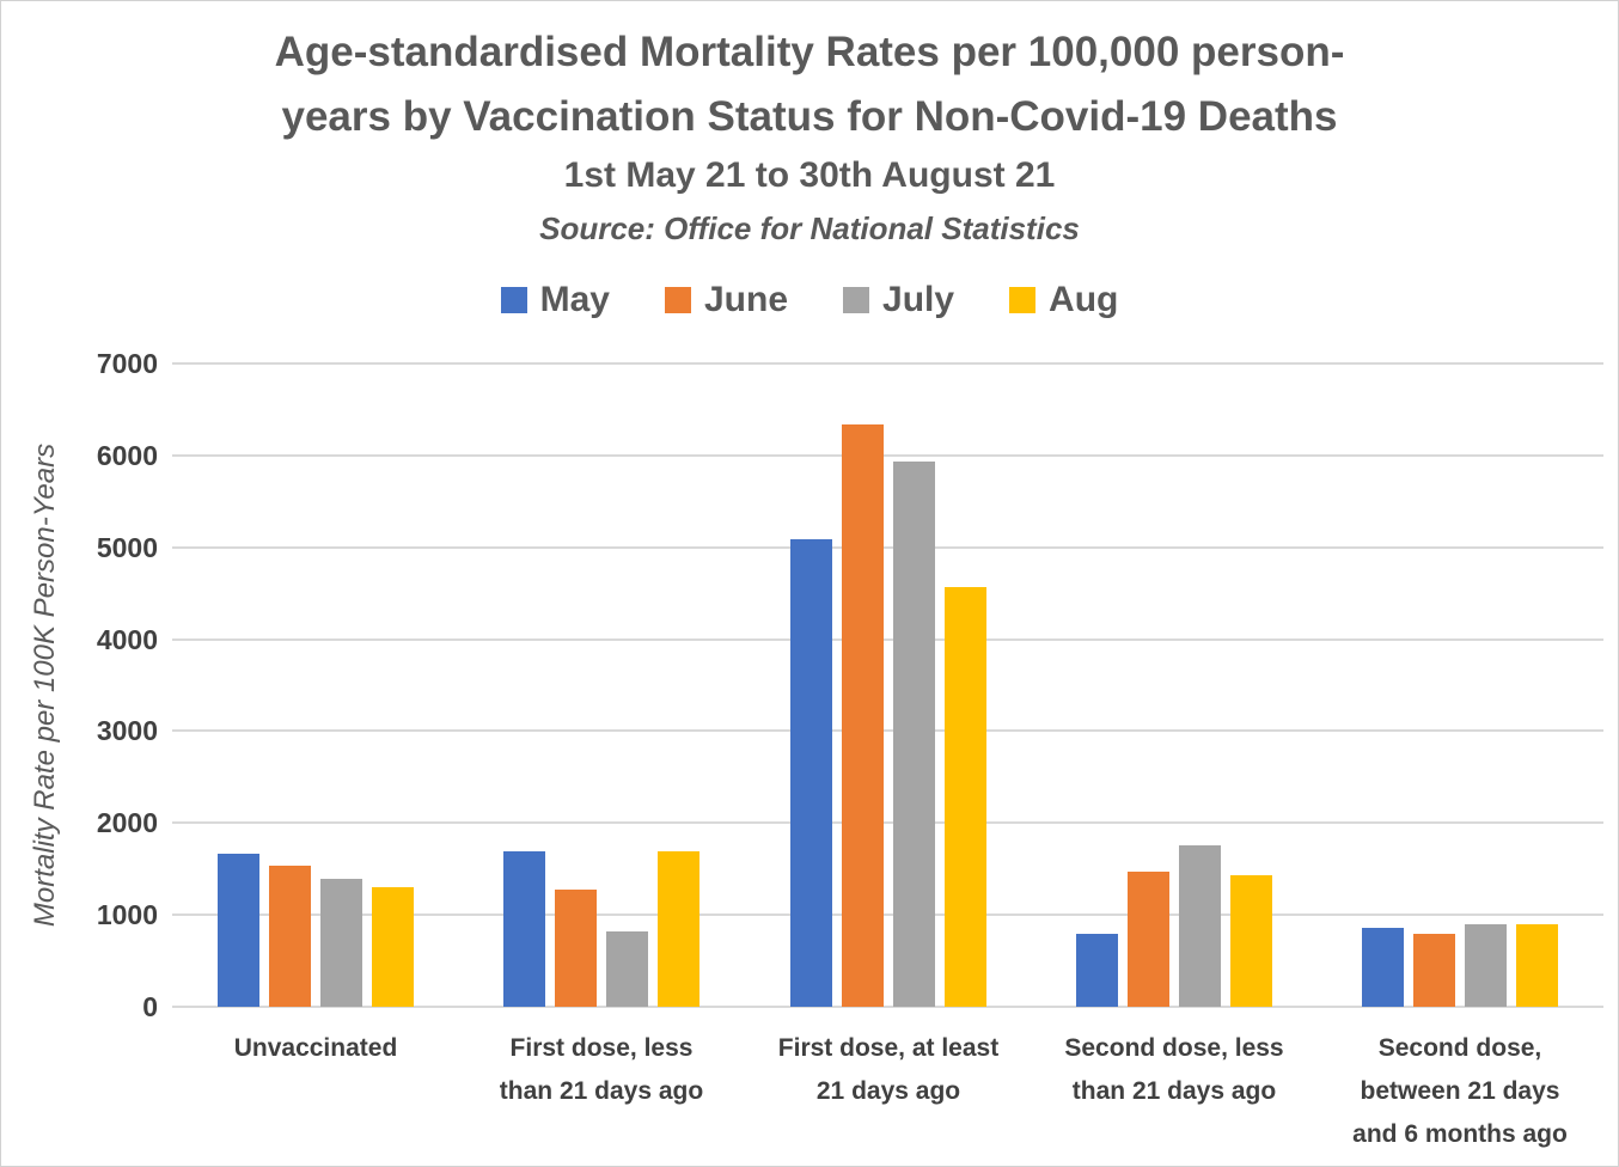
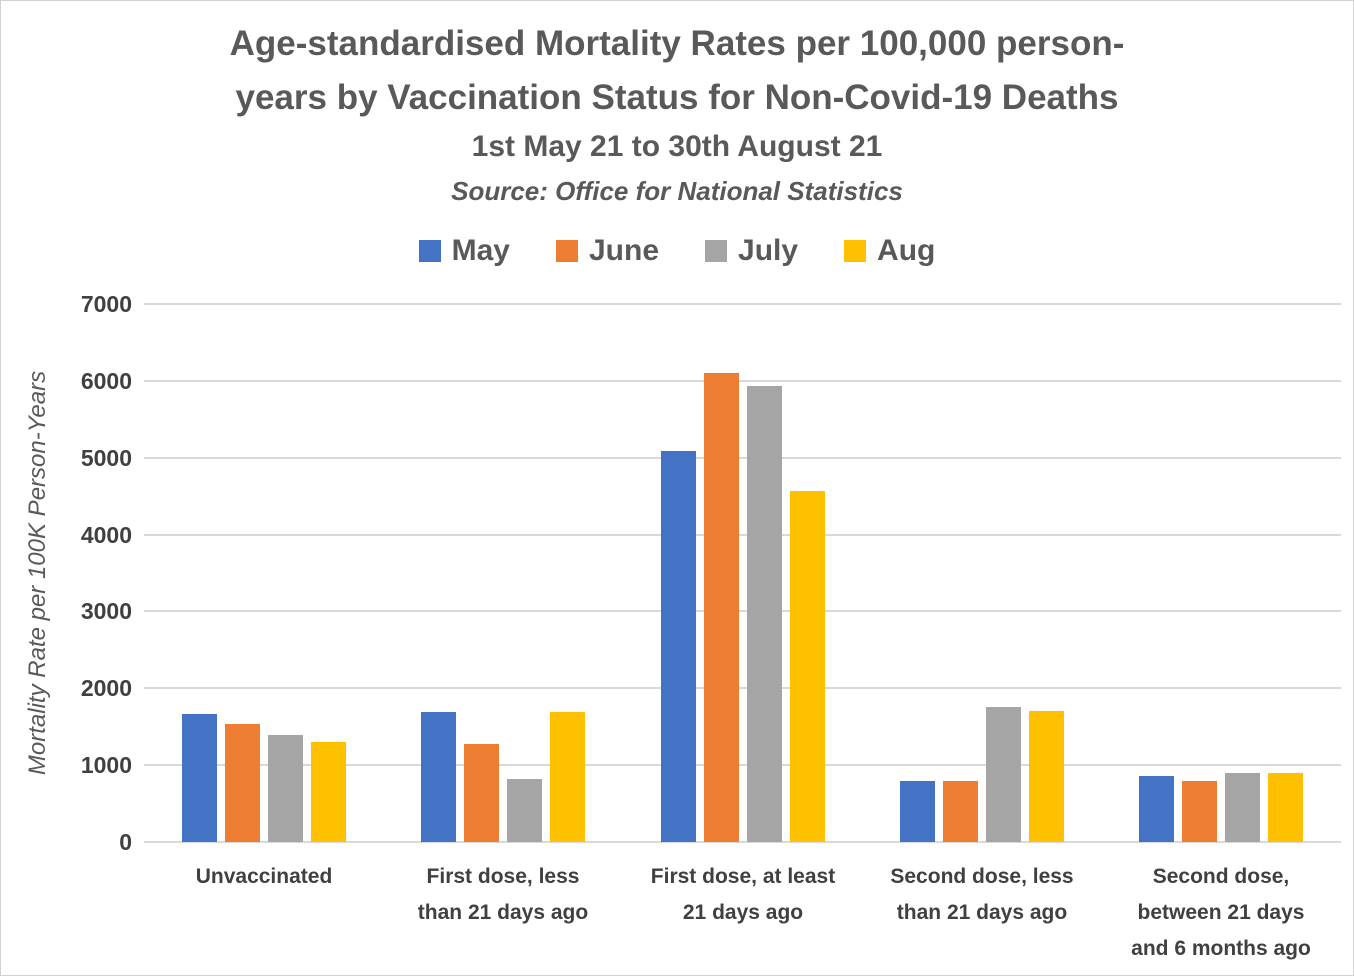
June/First dose, at least 21 days ago: 6300 -> 6100
June/Second dose, less than 21 days ago: 1500 -> 800
Aug/Second dose, less than 21 days ago: 1400 -> 1700
